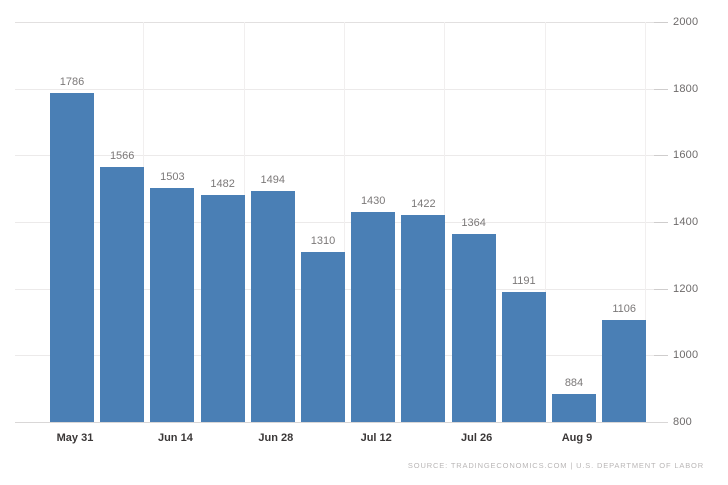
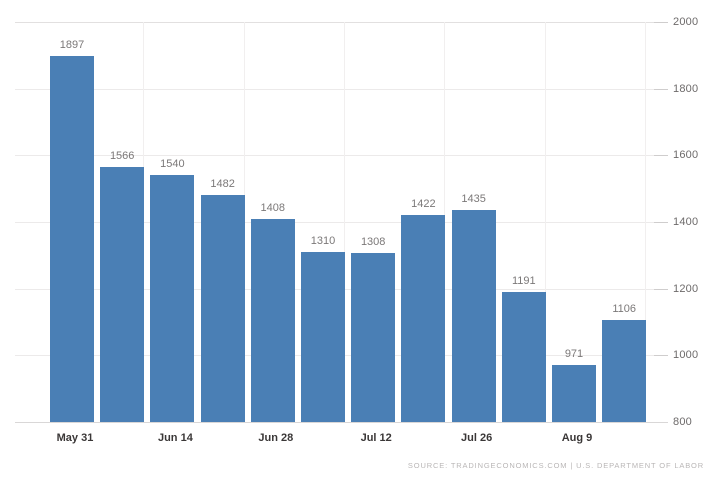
May 31: 1786 -> 1897
Jun 14: 1503 -> 1540
Jun 28: 1494 -> 1408
Jul 12: 1430 -> 1308
Jul 26: 1364 -> 1435
Aug 9: 884 -> 971
